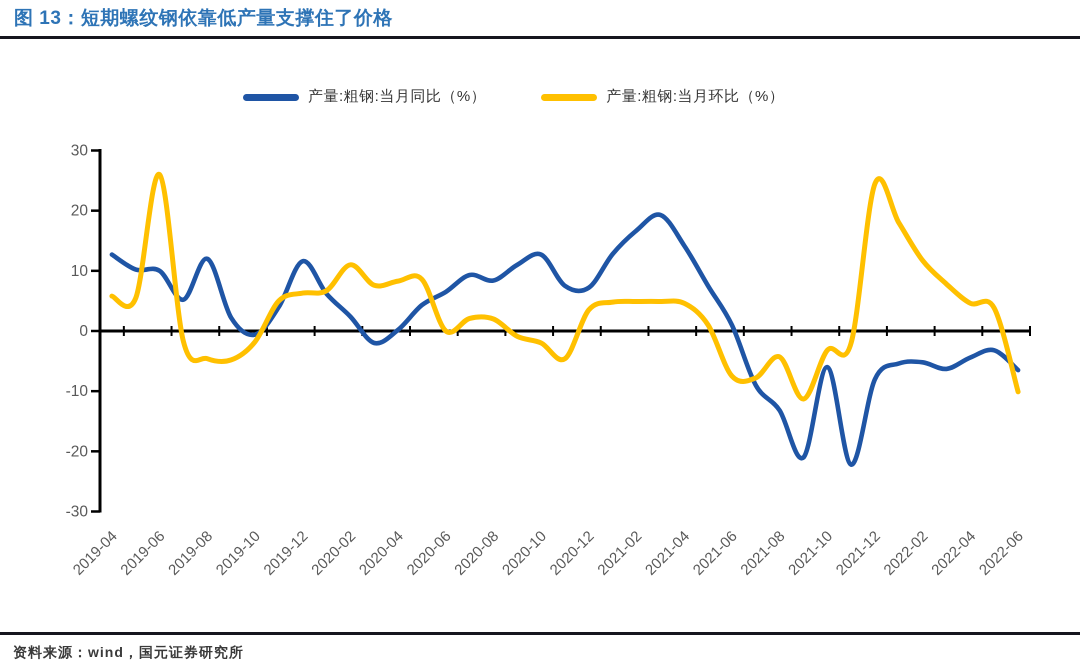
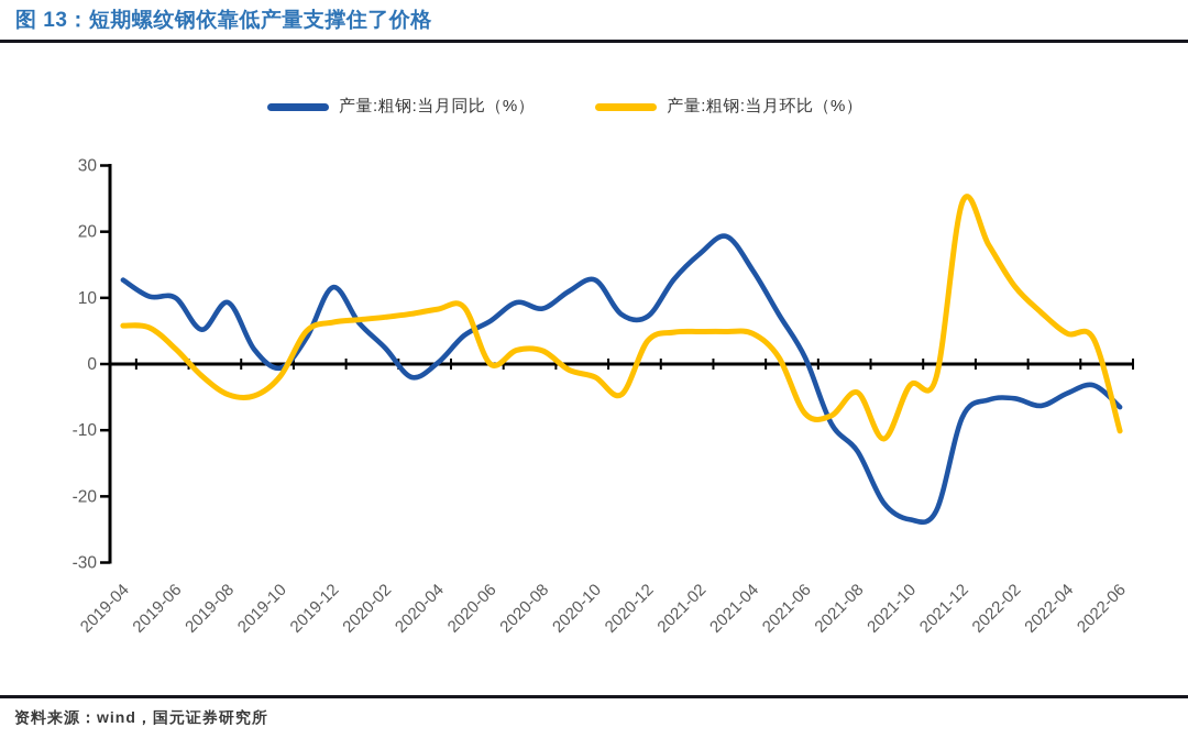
产量:粗钢:当月环比（%）/2019-06: 26 -> 2
产量:粗钢:当月同比（%）/2019-08: 12 -> 9
产量:粗钢:当月环比（%）/2020-02: 11 -> 7
产量:粗钢:当月同比（%）/2021-10: -6 -> -24
